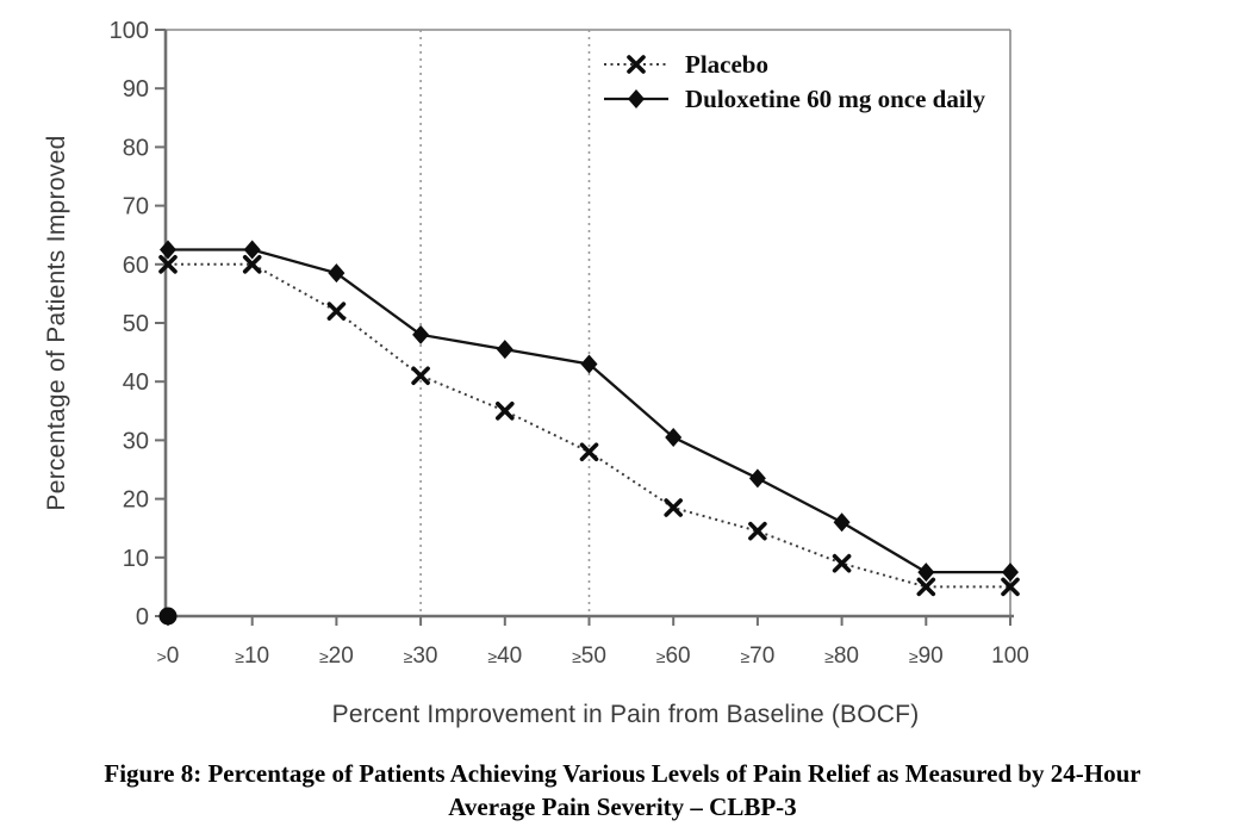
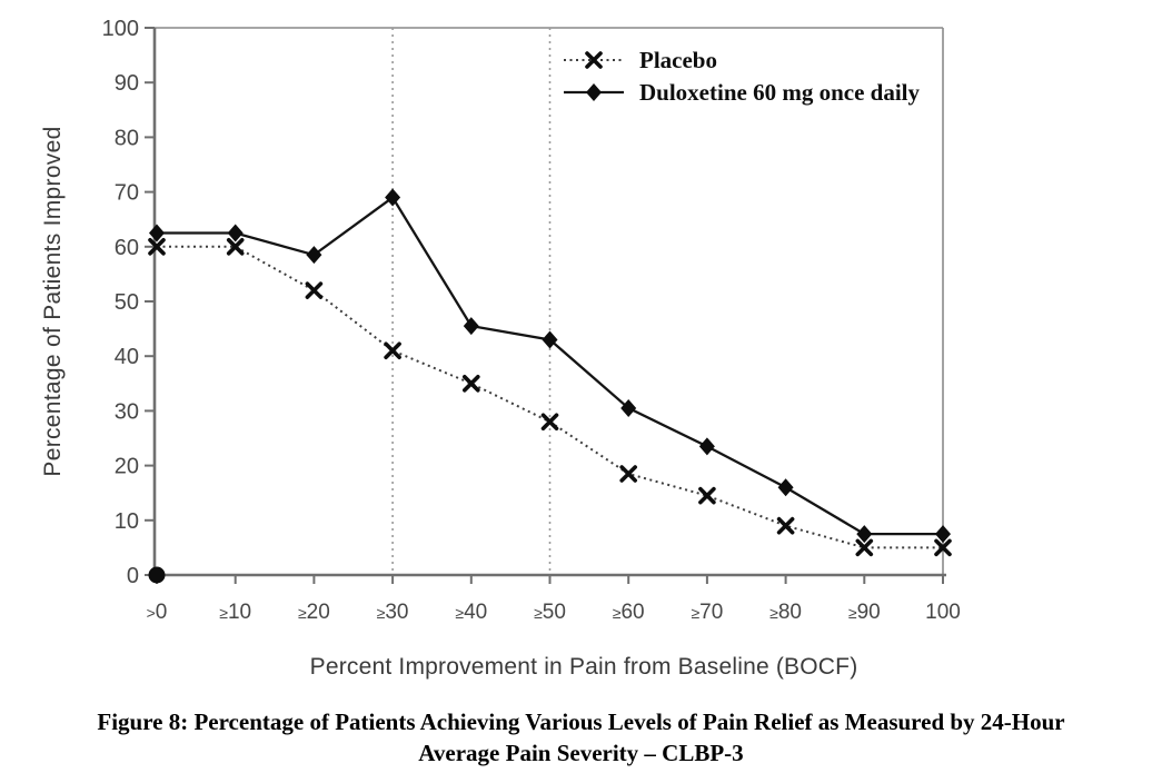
Duloxetine 60 mg once daily/≥30: 48 -> 69
